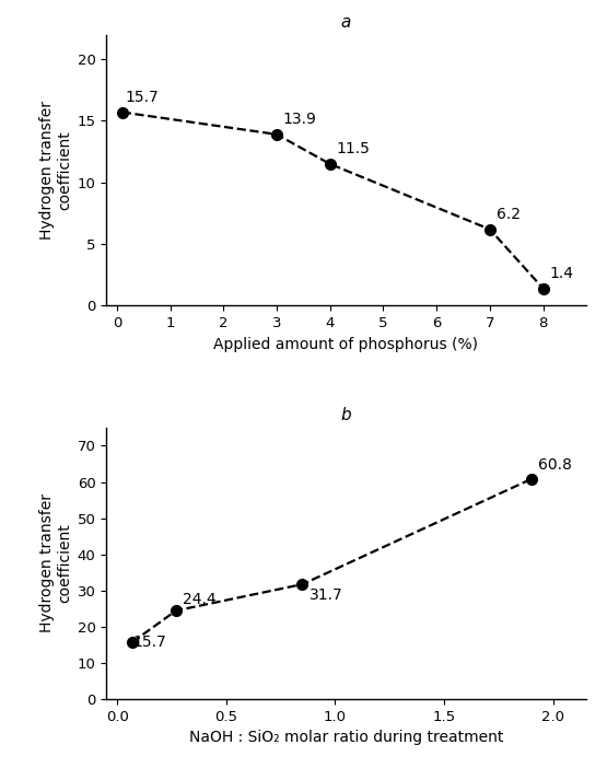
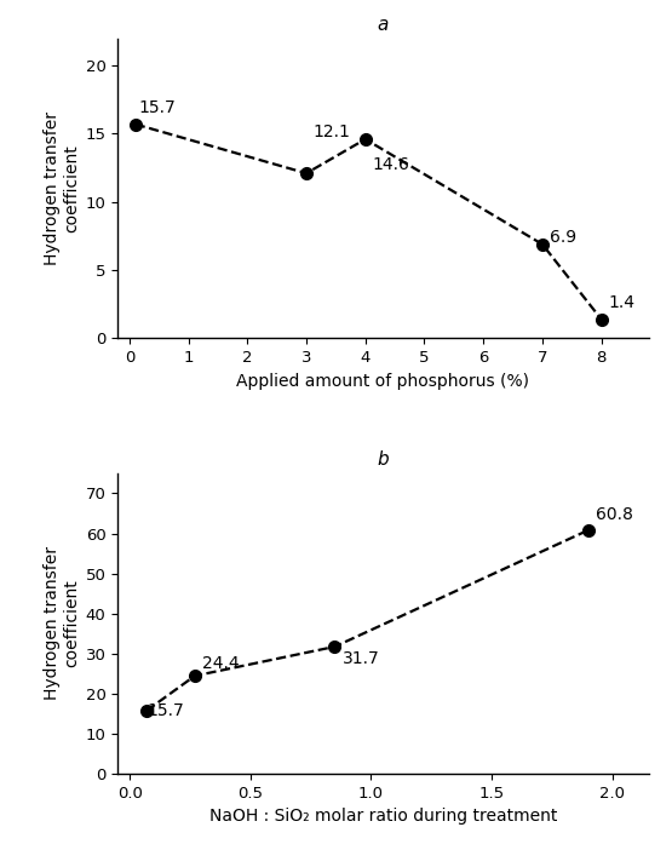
a/3: 13.9 -> 12.1
a/4: 11.5 -> 14.6
a/7: 6.2 -> 6.9
